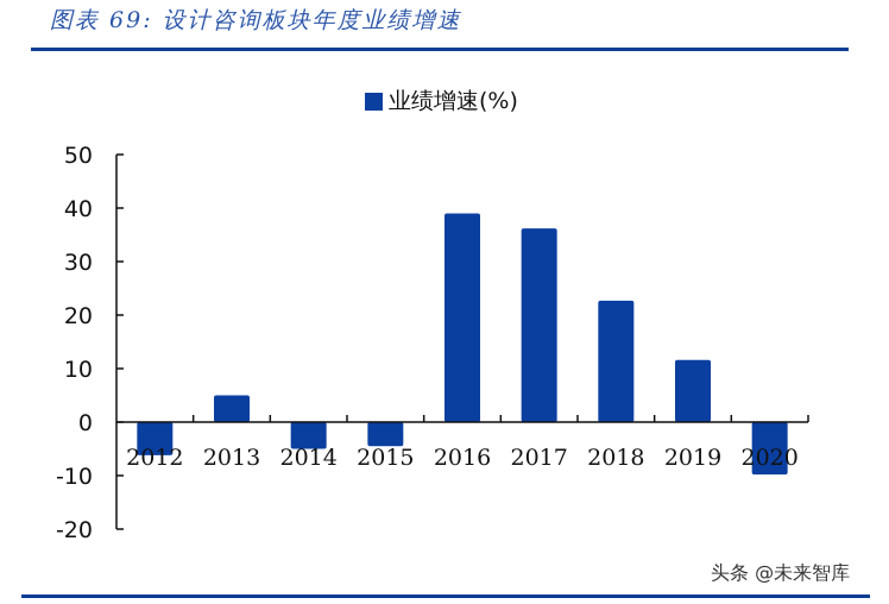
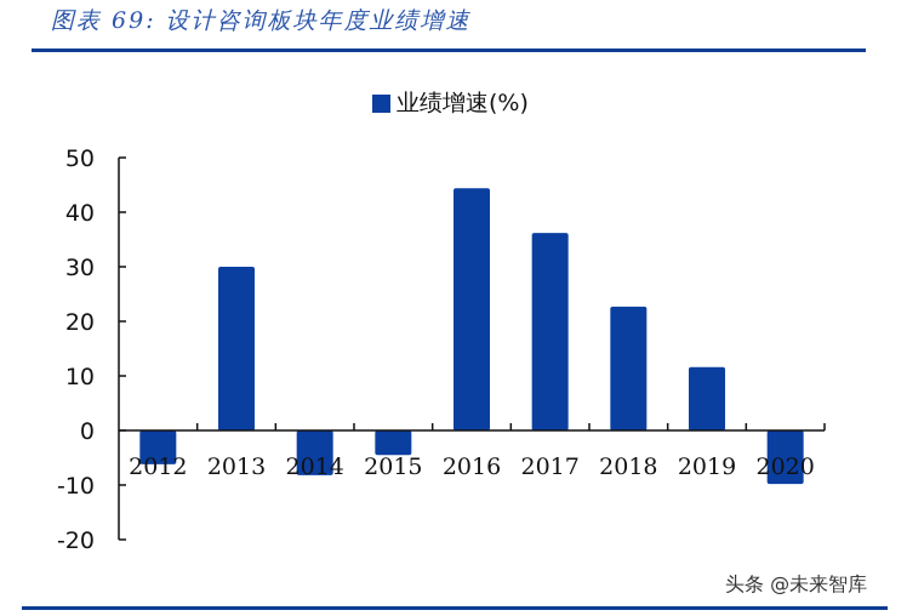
2013: 5 -> 30
2014: -5 -> -8
2016: 39 -> 44
